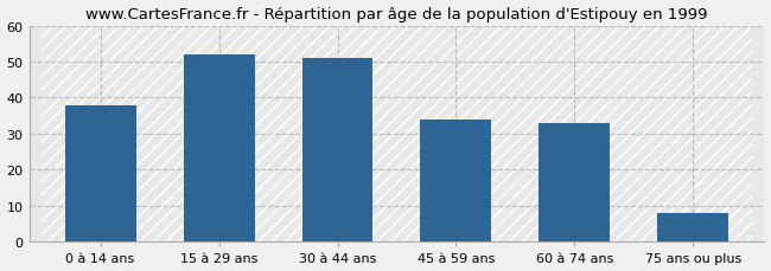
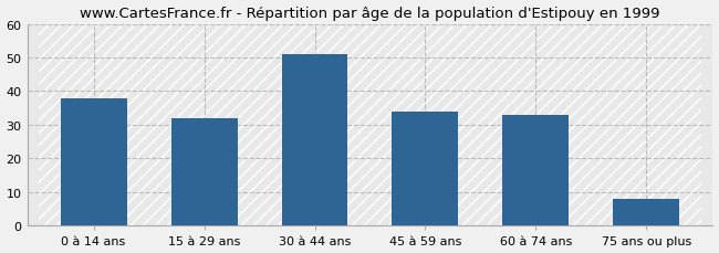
15 à 29 ans: 52 -> 32
